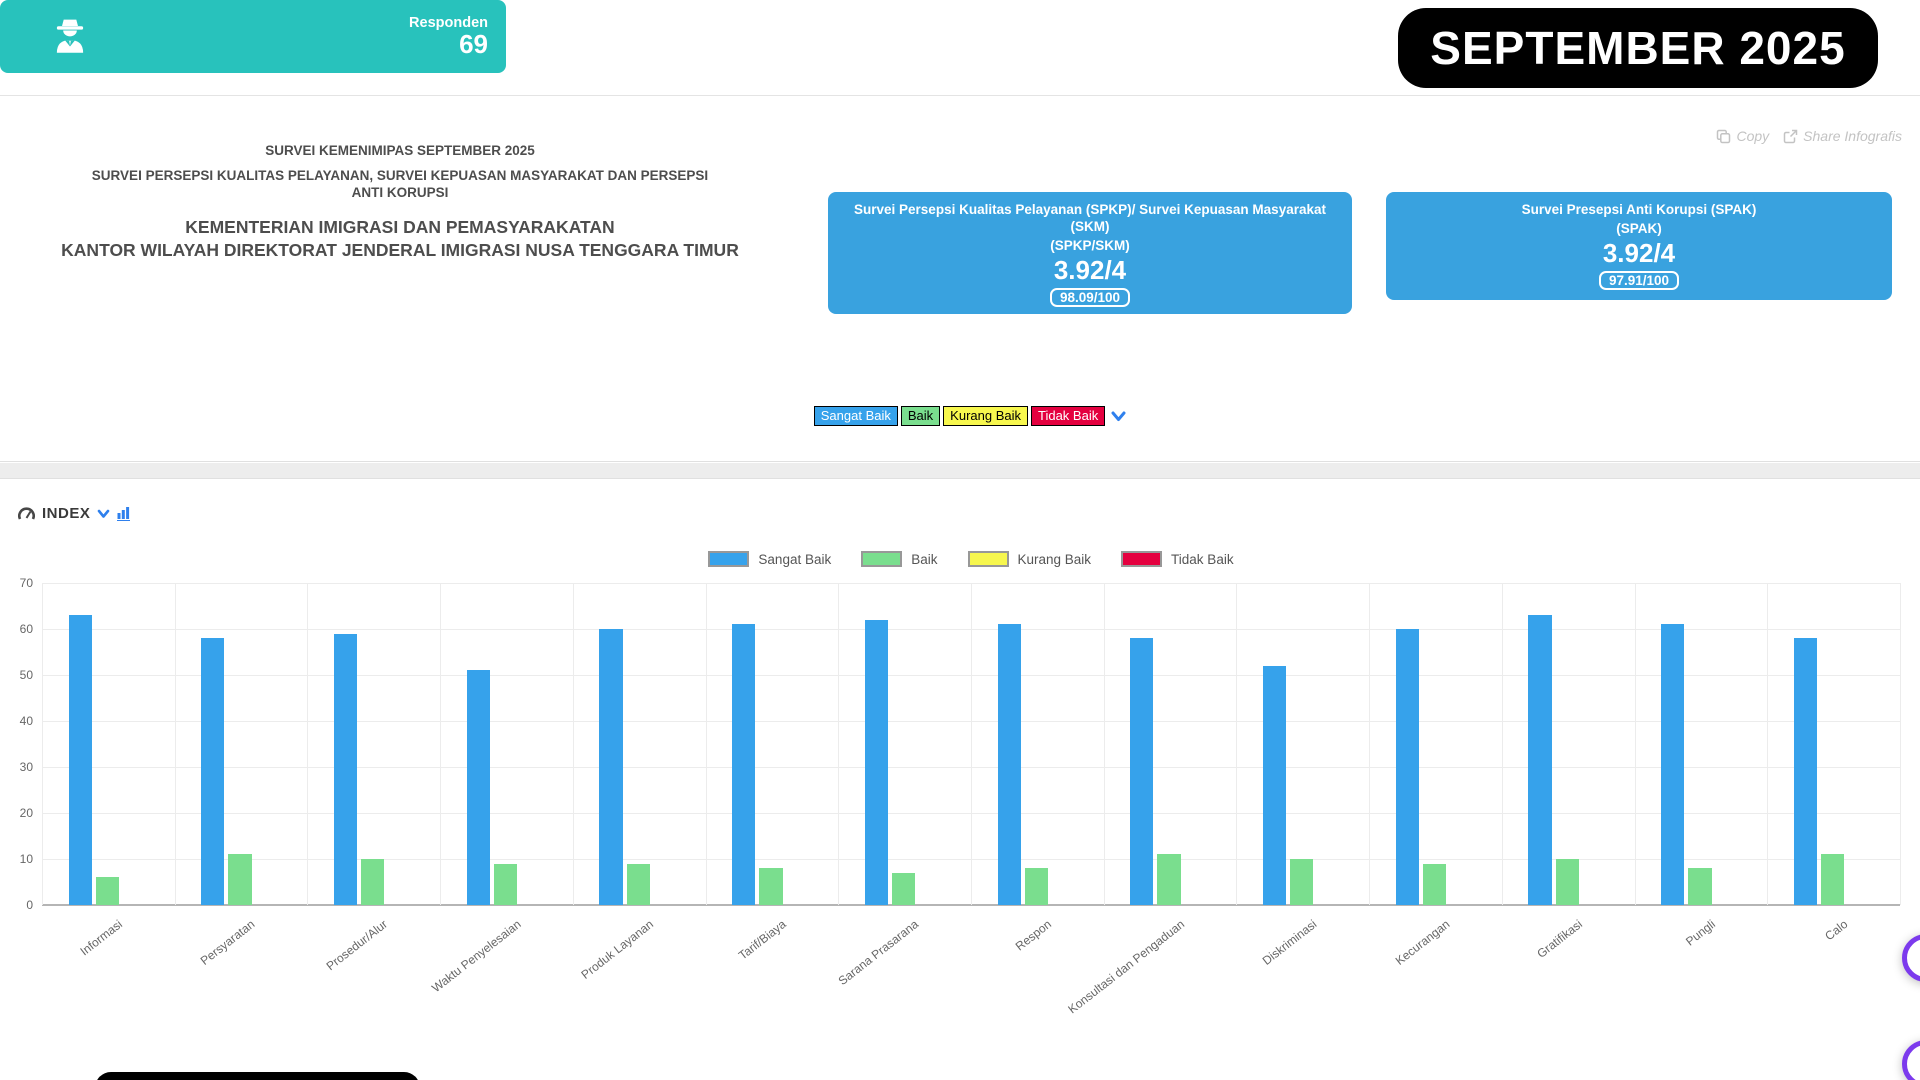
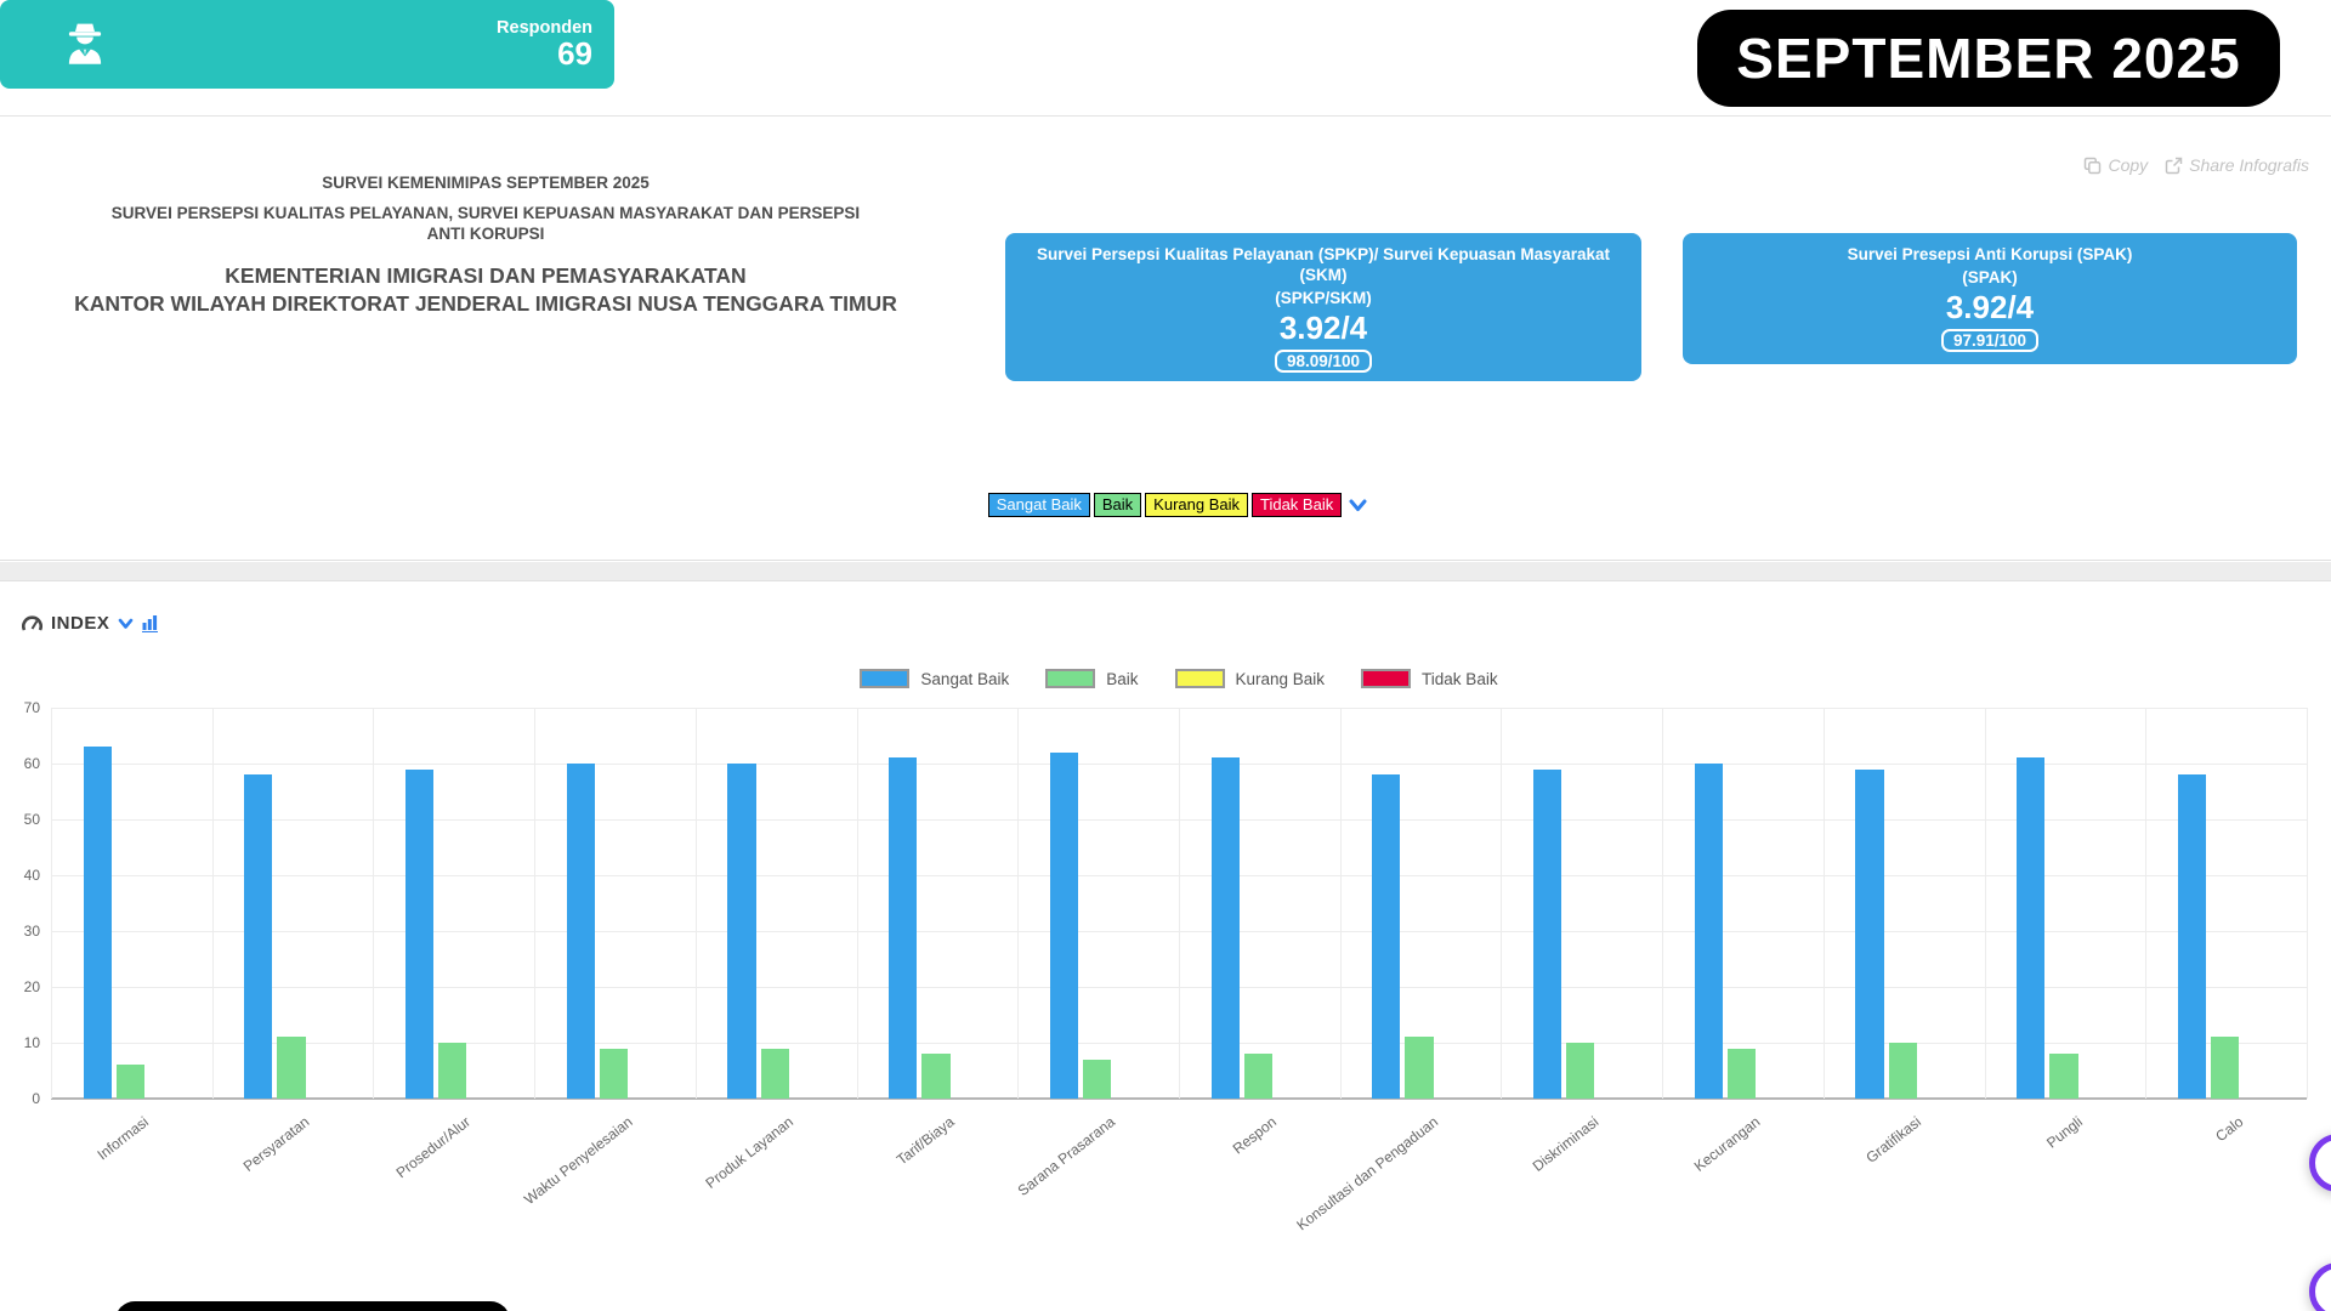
Sangat Baik/Waktu Penyelesaian: 51 -> 60
Sangat Baik/Diskriminasi: 52 -> 59
Sangat Baik/Gratifikasi: 63 -> 59
